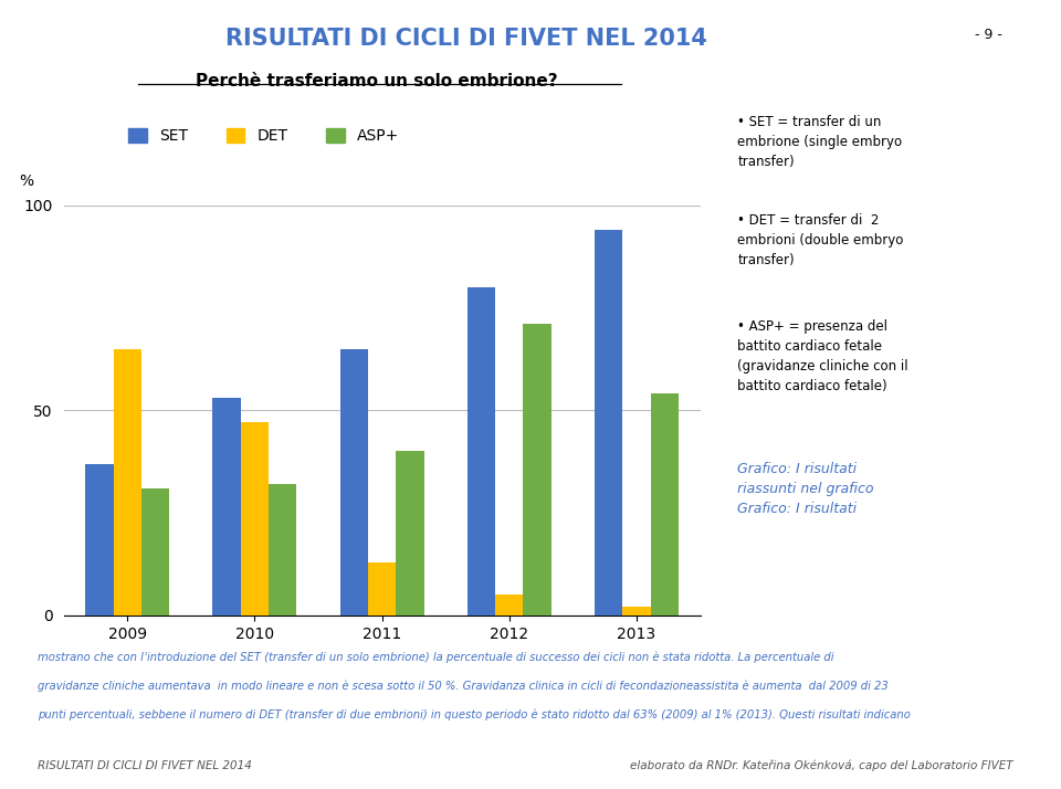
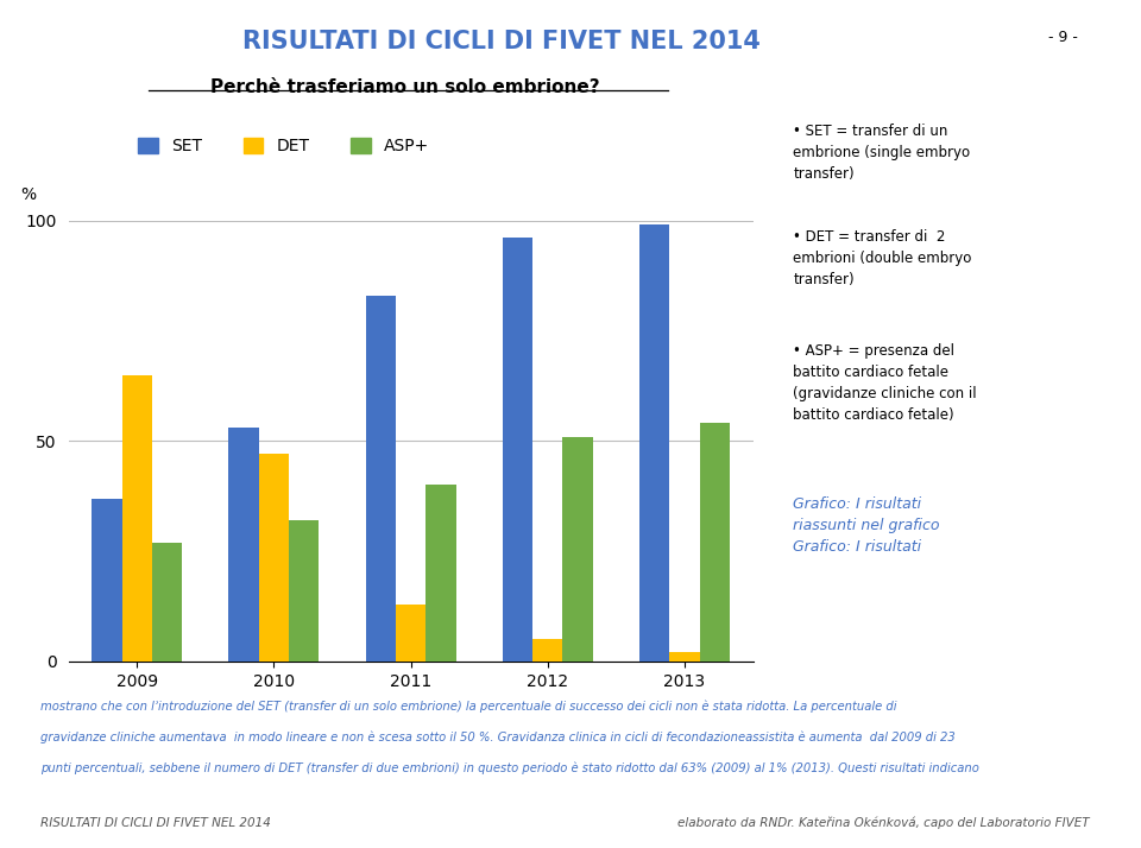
ASP+/2009: 31 -> 27
SET/2011: 65 -> 83
SET/2012: 80 -> 96
ASP+/2012: 71 -> 51
SET/2013: 94 -> 99
